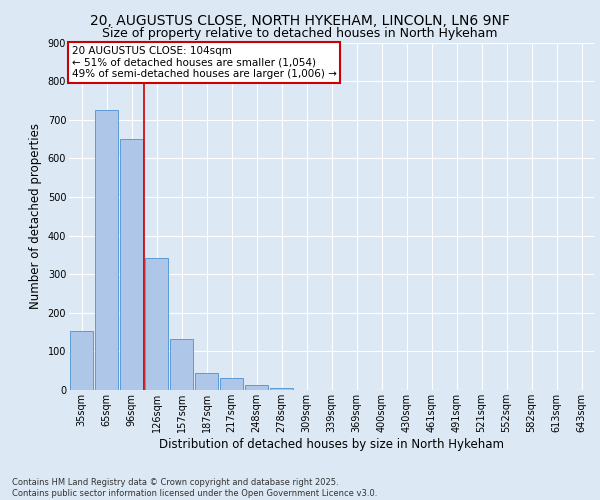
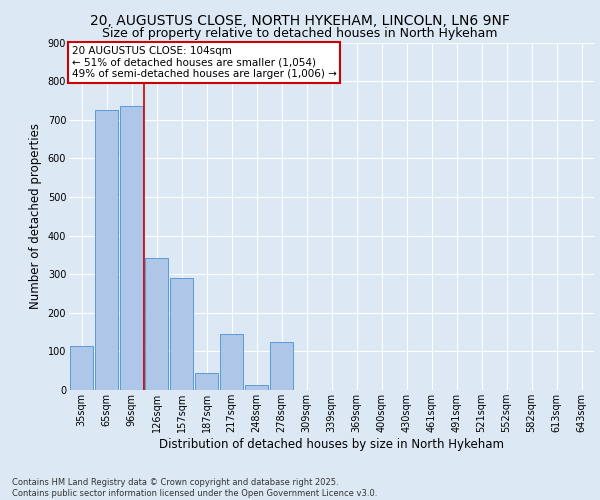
35sqm: 152 -> 115
96sqm: 650 -> 735
157sqm: 133 -> 290
217sqm: 31 -> 145
278sqm: 5 -> 125
